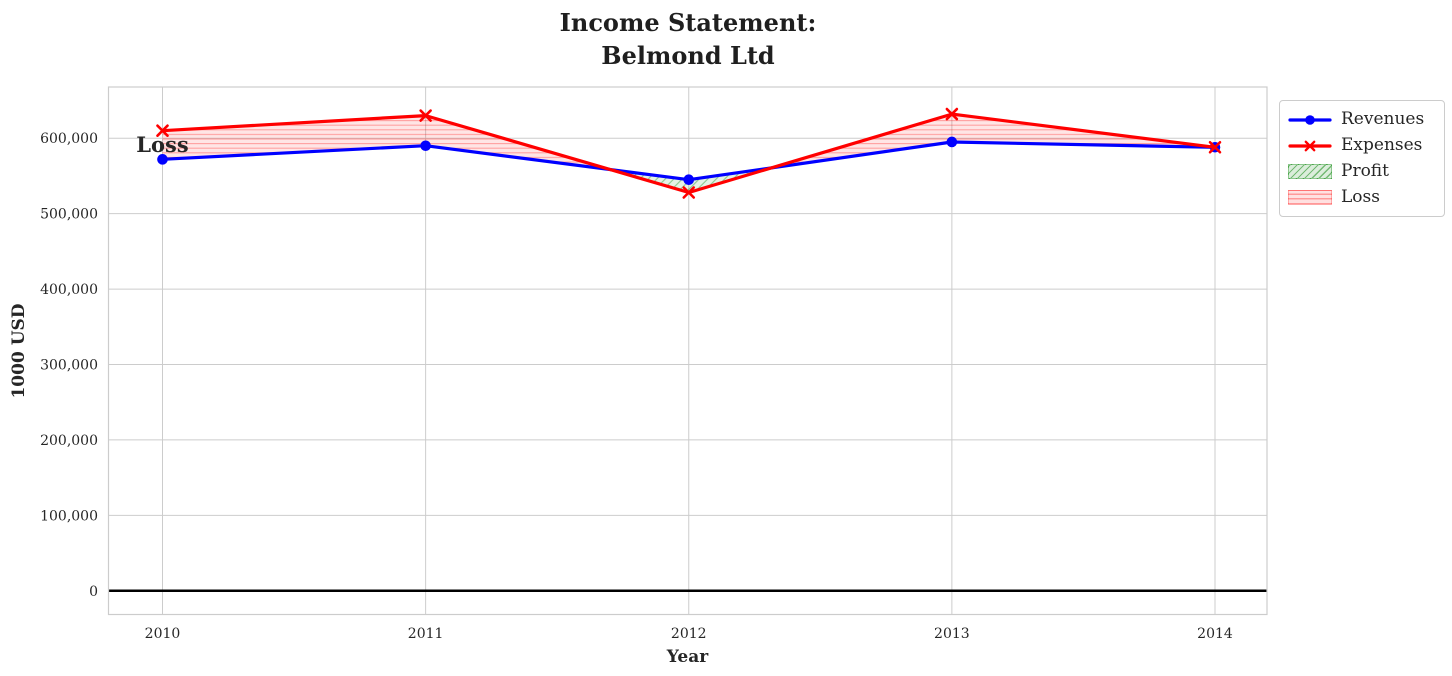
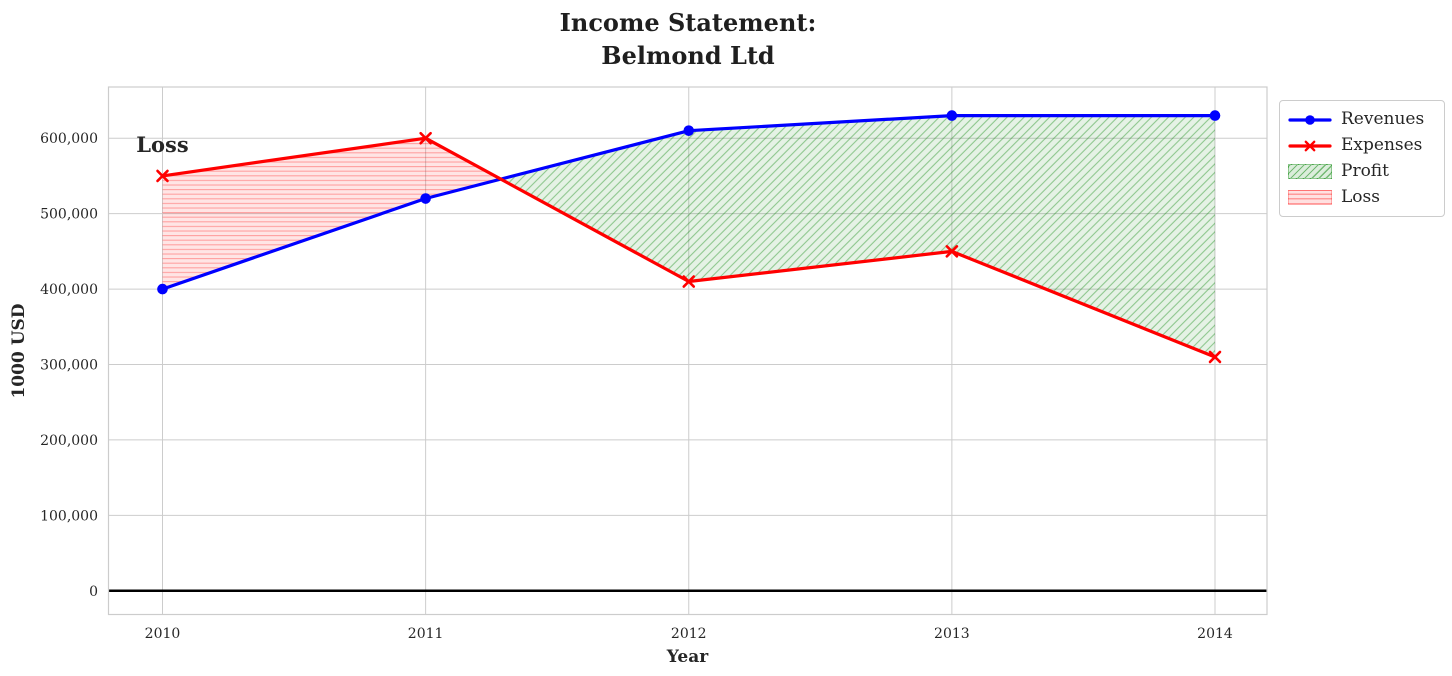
Revenues/2010: 570000 -> 400000
Expenses/2010: 610000 -> 550000
Revenues/2011: 590000 -> 520000
Expenses/2011: 630000 -> 600000
Revenues/2012: 540000 -> 610000
Expenses/2012: 530000 -> 410000
Revenues/2013: 600000 -> 630000
Expenses/2013: 630000 -> 450000
Revenues/2014: 590000 -> 630000
Expenses/2014: 590000 -> 310000
